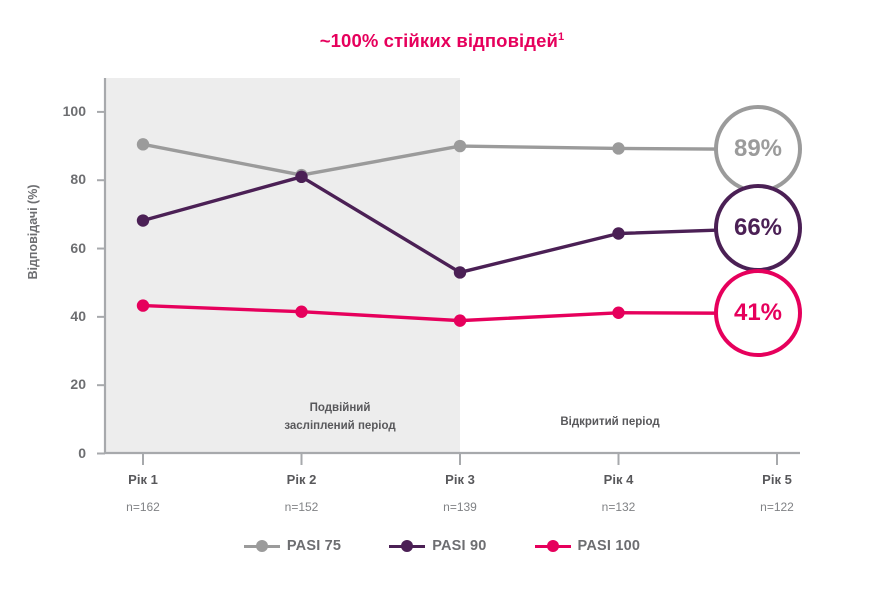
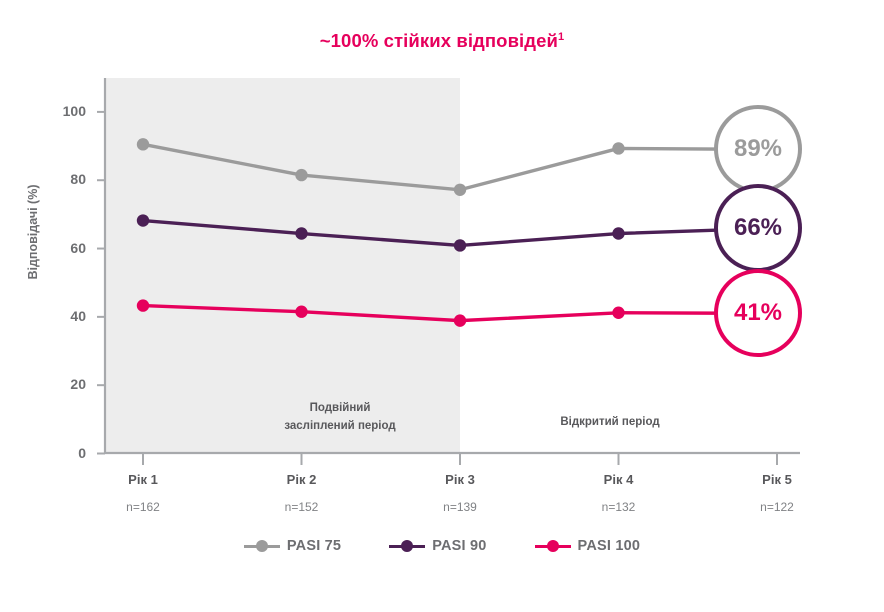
PASI 90/Рік 2: 81 -> 64
PASI 75/Рік 3: 90 -> 77
PASI 90/Рік 3: 53 -> 61
